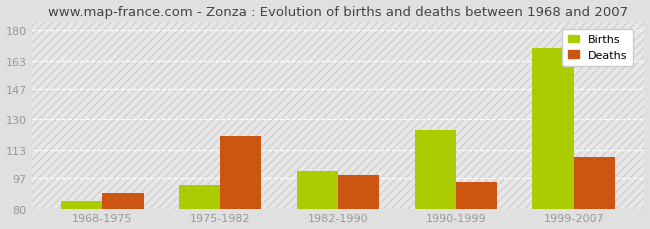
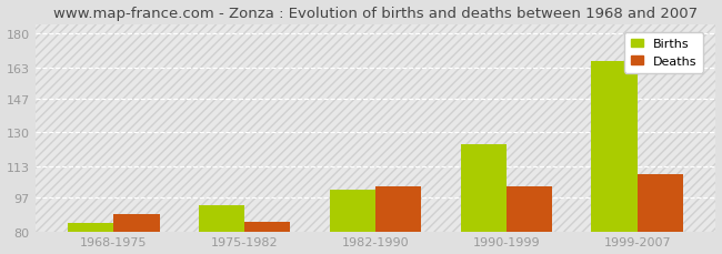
Deaths/1975-1982: 121 -> 85
Deaths/1982-1990: 99 -> 103
Deaths/1990-1999: 95 -> 103
Births/1999-2007: 170 -> 166
